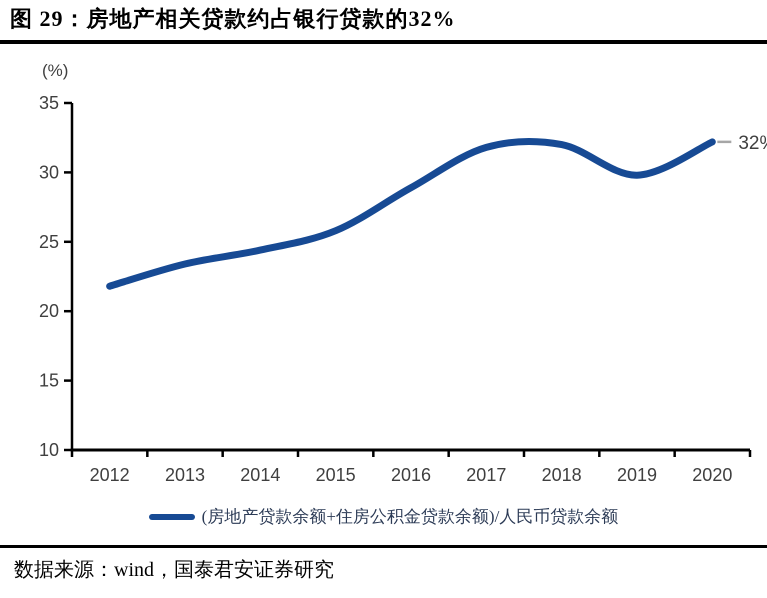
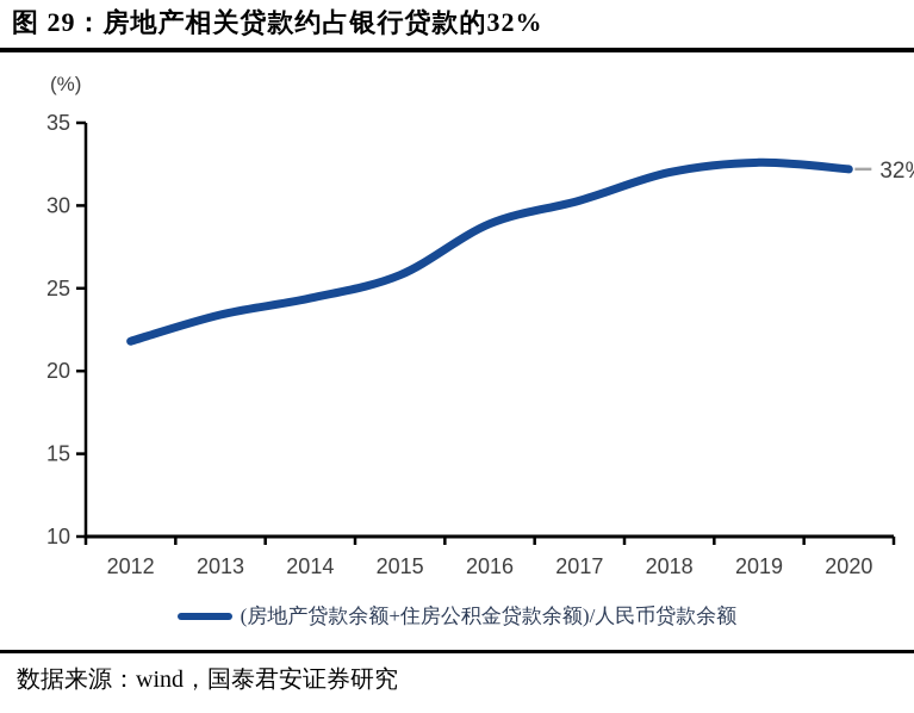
2017: 31.8 -> 30.3
2019: 29.8 -> 32.6
